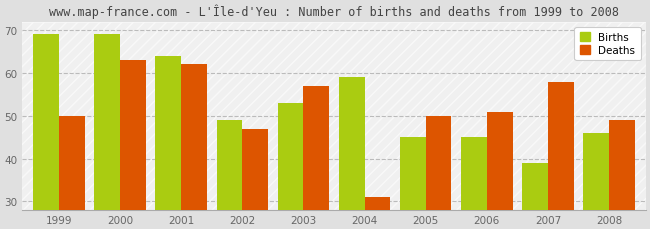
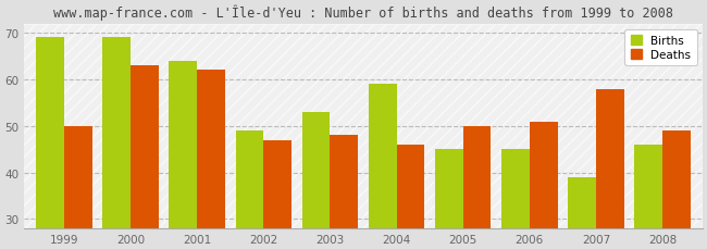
Deaths/2003: 57 -> 48
Deaths/2004: 31 -> 46
